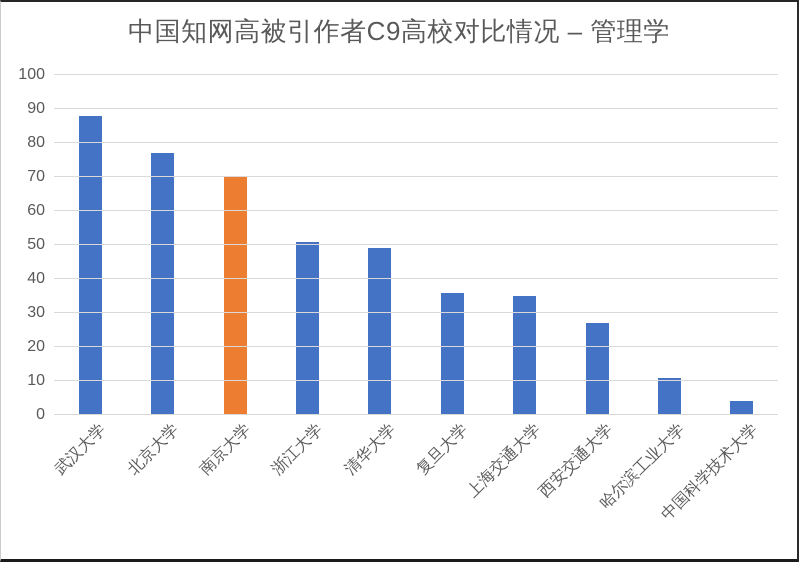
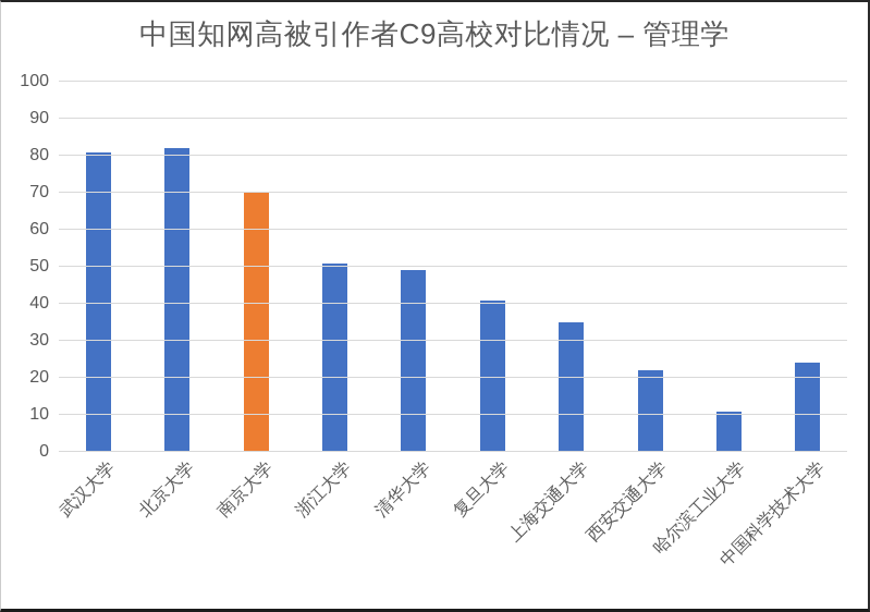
武汉大学: 88 -> 81
北京大学: 77 -> 82
复旦大学: 36 -> 41
西安交通大学: 27 -> 22
中国科学技术大学: 4 -> 24
